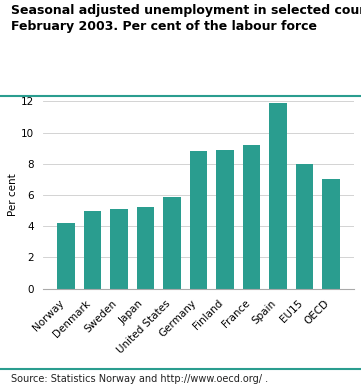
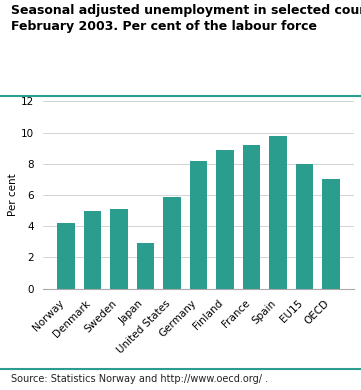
Japan: 5.2 -> 2.9
Germany: 8.8 -> 8.2
Spain: 11.9 -> 9.8
